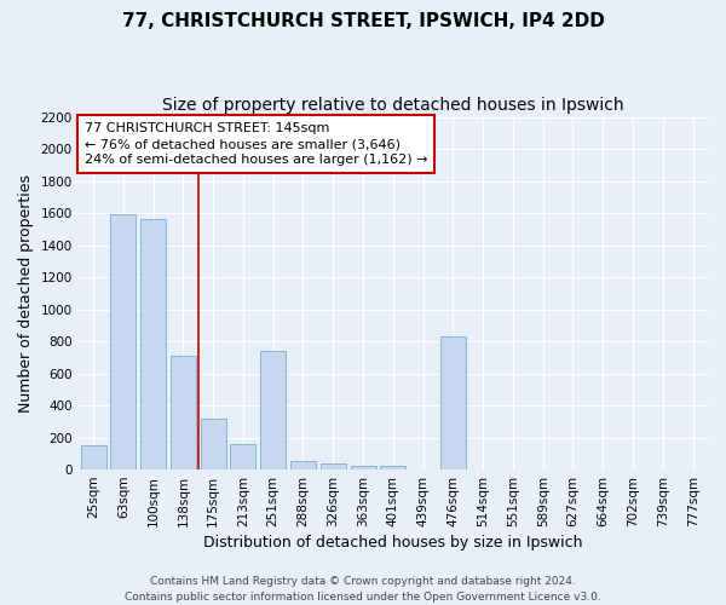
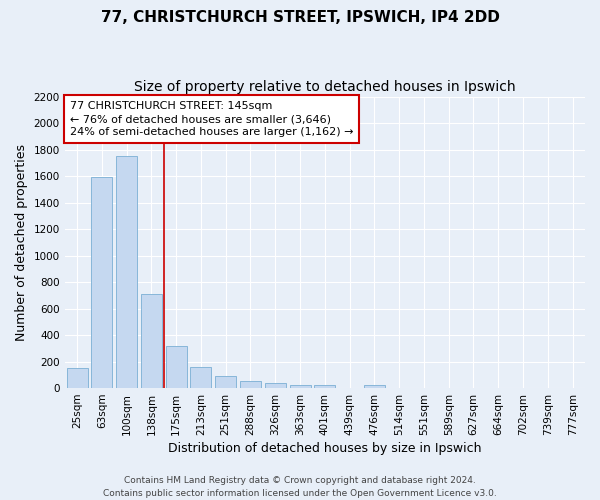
100sqm: 1560 -> 1760
251sqm: 740 -> 90
476sqm: 830 -> 20
